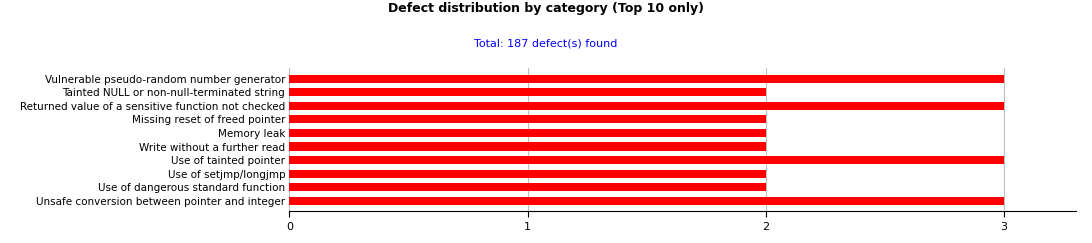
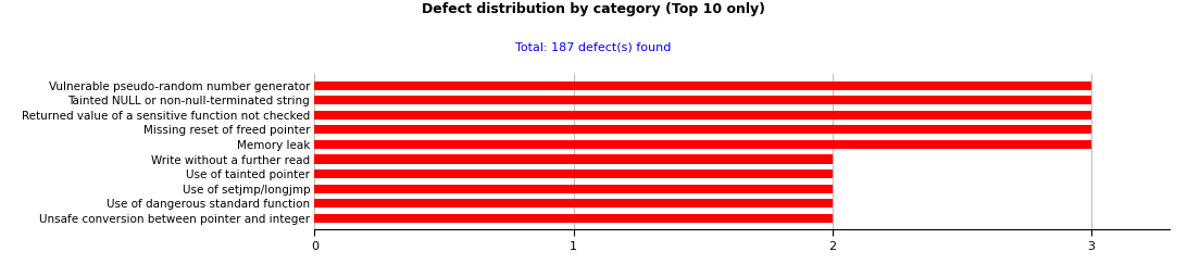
Tainted NULL or non-null-terminated string: 2 -> 3
Missing reset of freed pointer: 2 -> 3
Memory leak: 2 -> 3
Use of tainted pointer: 3 -> 2
Unsafe conversion between pointer and integer: 3 -> 2
